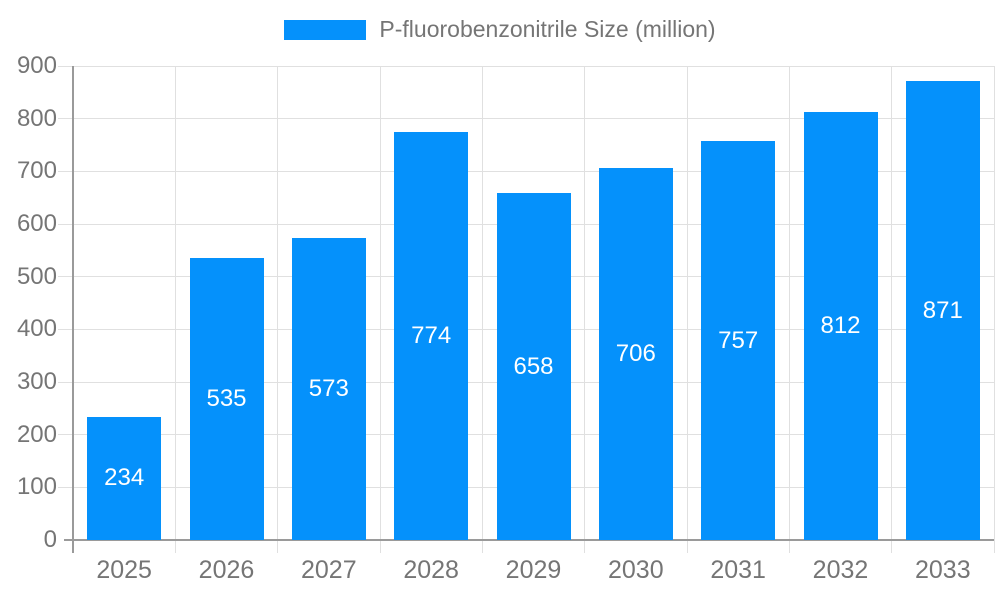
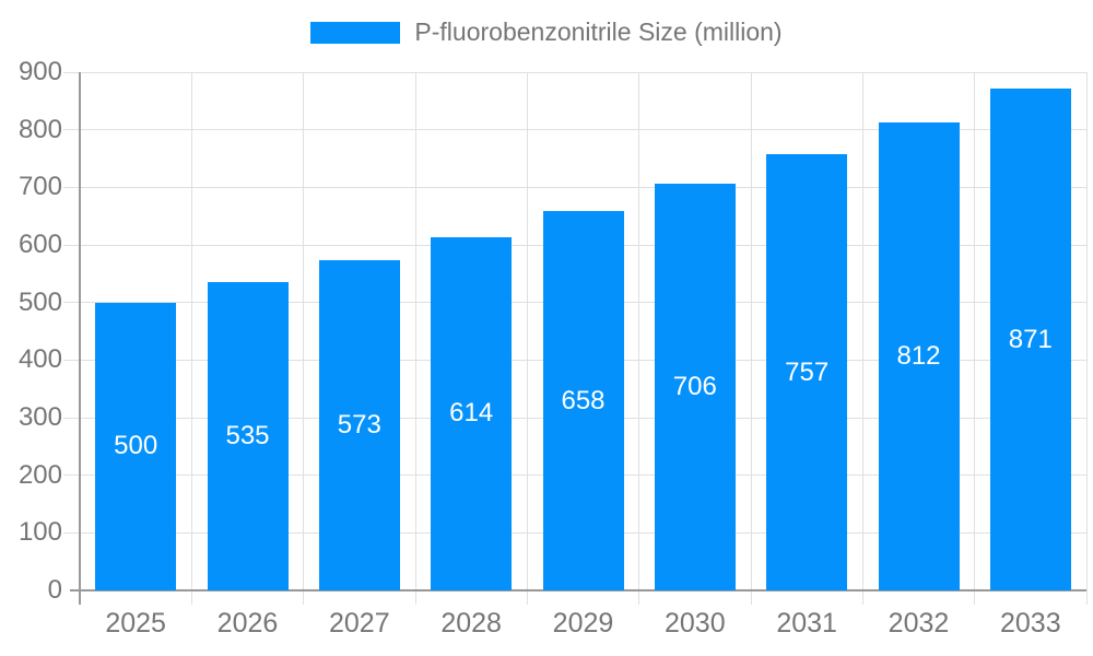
2025: 234 -> 500
2028: 774 -> 614
